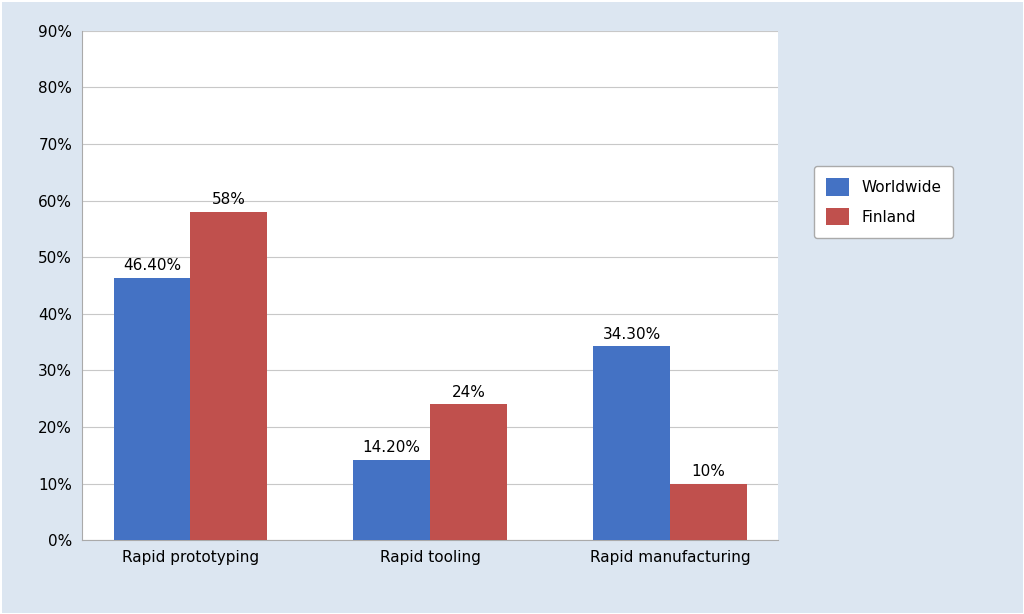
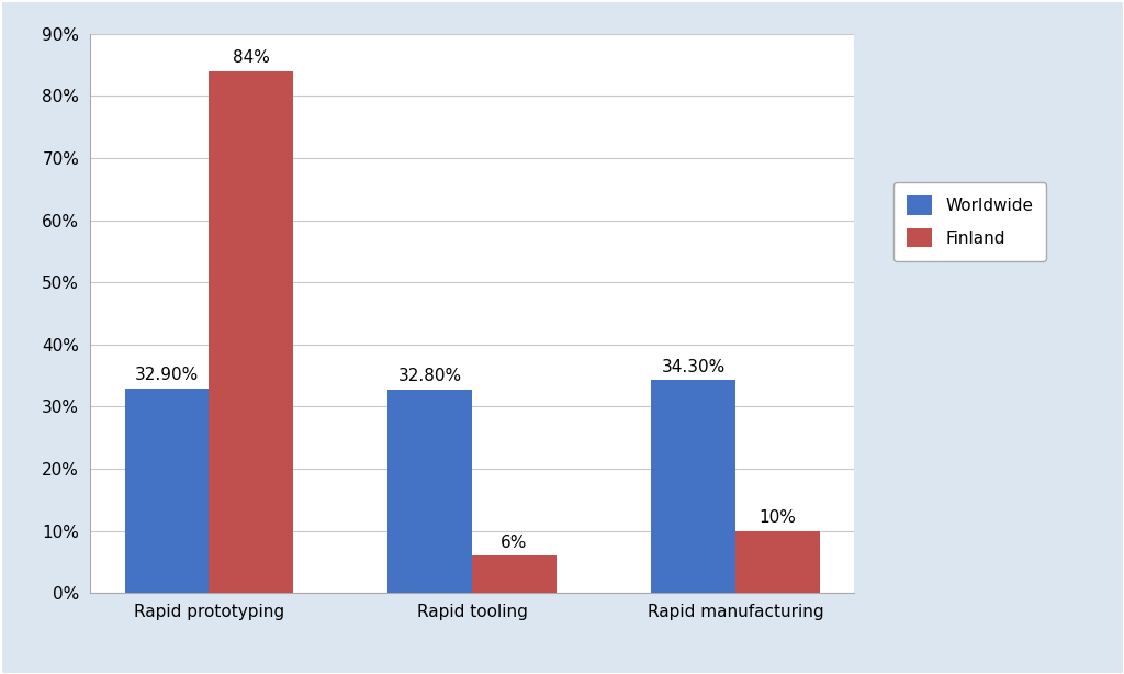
Worldwide/Rapid prototyping: 46.40% -> 32.90%
Finland/Rapid prototyping: 58% -> 84%
Worldwide/Rapid tooling: 14.20% -> 32.80%
Finland/Rapid tooling: 24% -> 6%
